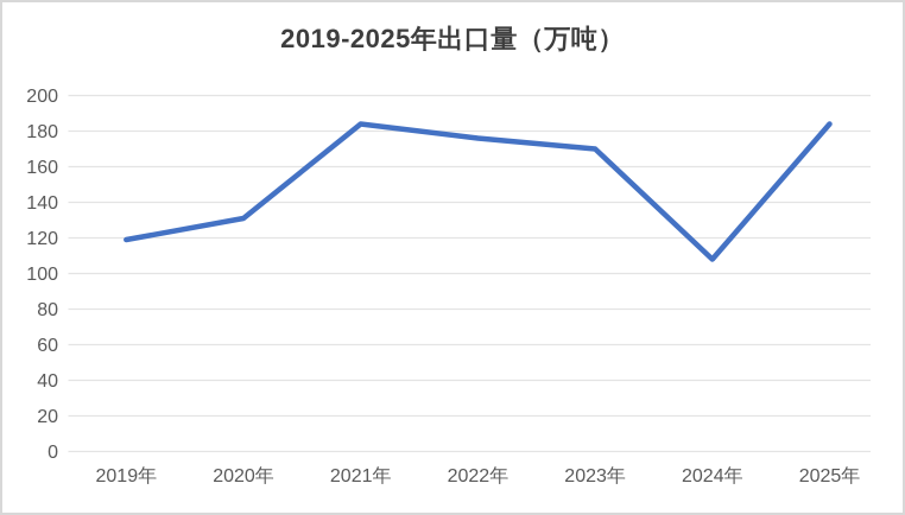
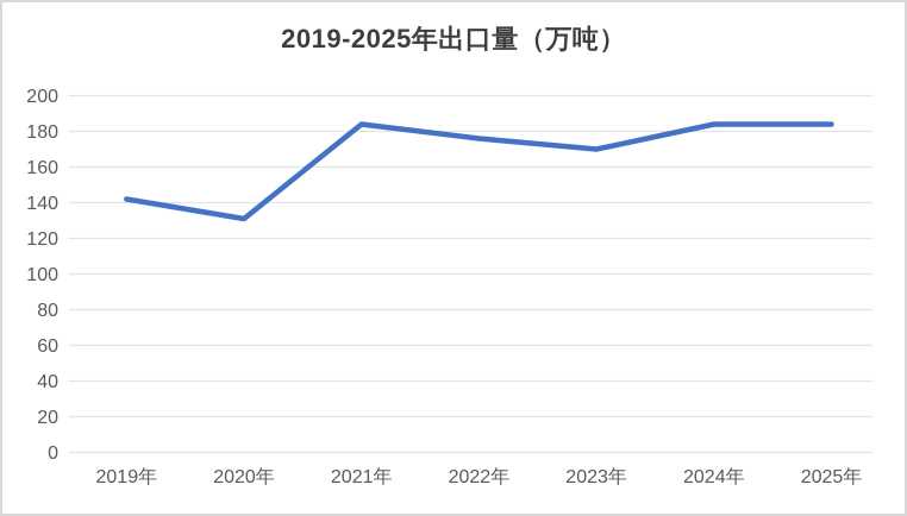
2019年: 119 -> 142
2024年: 108 -> 184
